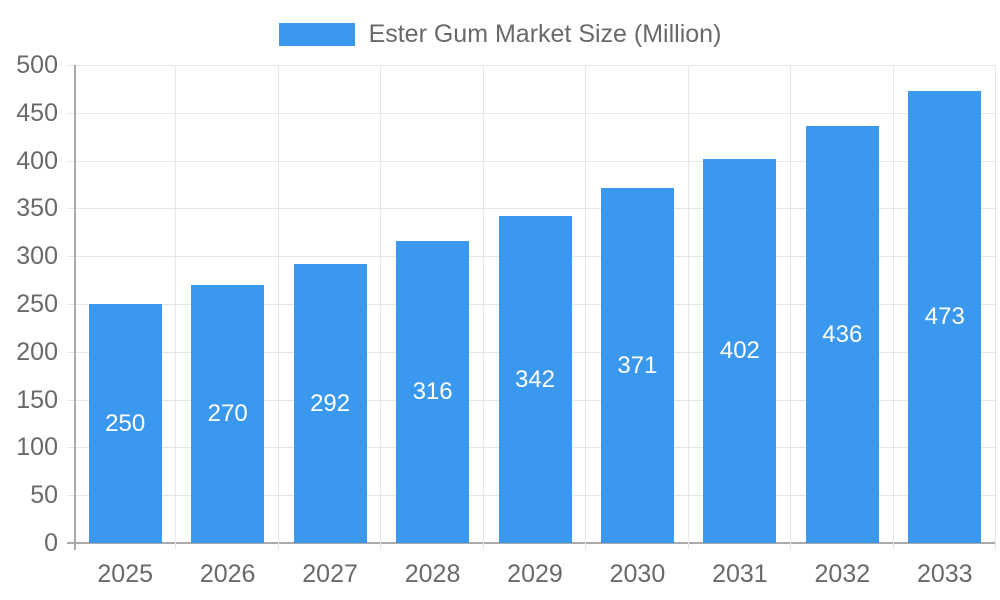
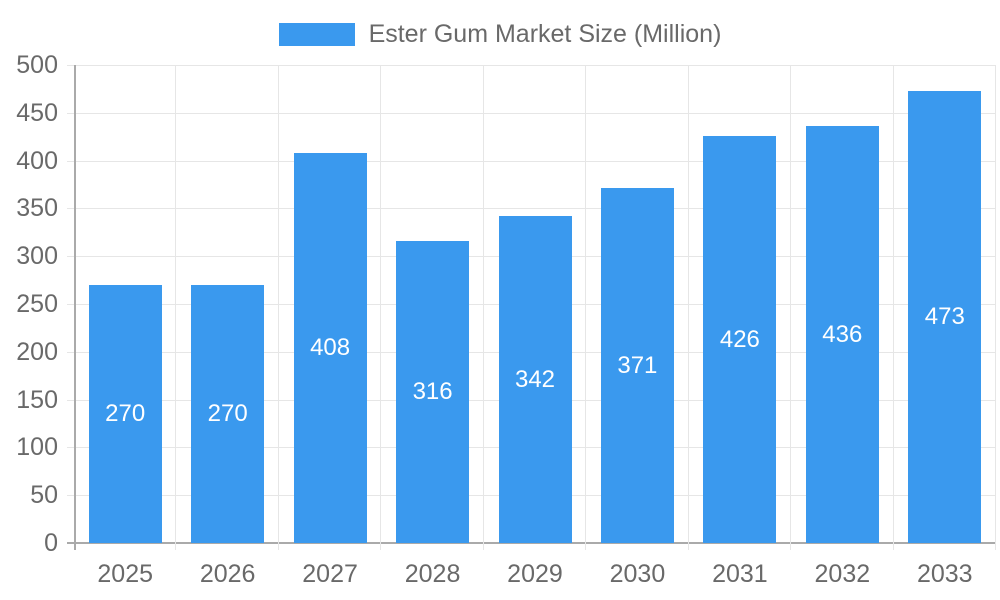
2025: 250 -> 270
2027: 292 -> 408
2031: 402 -> 426
